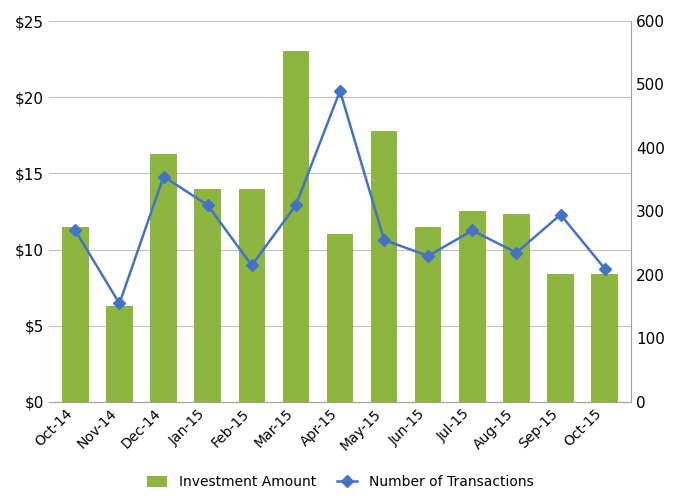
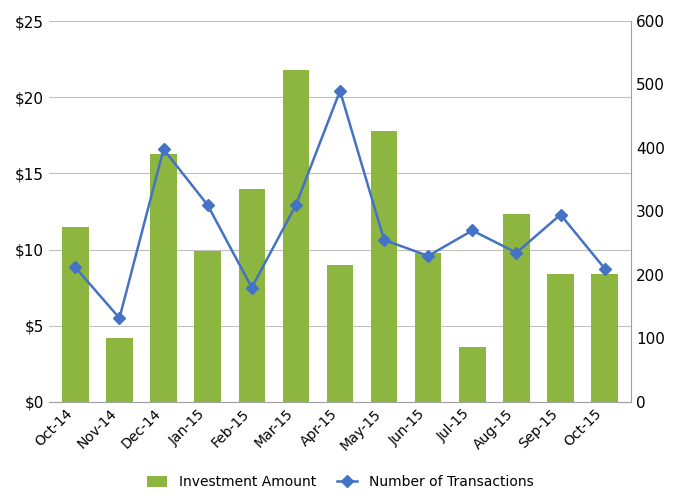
Number of Transactions/Oct-14: 270 -> 212
Investment Amount/Nov-14: $6.3 -> $4.2
Number of Transactions/Nov-14: 155 -> 132
Number of Transactions/Dec-14: 355 -> 398
Investment Amount/Jan-15: $14.0 -> $9.9
Number of Transactions/Feb-15: 215 -> 180
Investment Amount/Mar-15: $23.0 -> $21.8
Investment Amount/Apr-15: $11.0 -> $9.0
Investment Amount/Jun-15: $11.5 -> $9.8
Investment Amount/Jul-15: $12.5 -> $3.6
